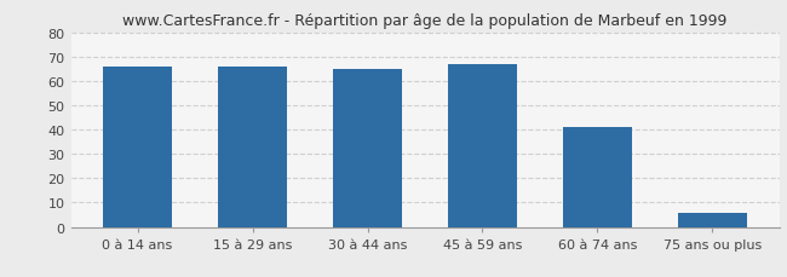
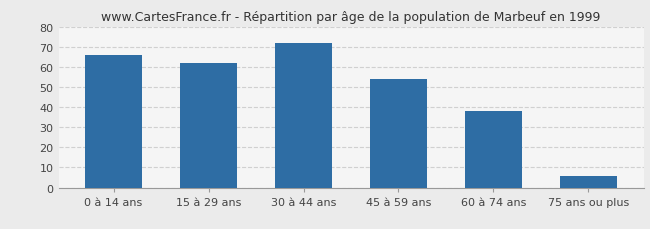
15 à 29 ans: 66 -> 62
30 à 44 ans: 65 -> 72
45 à 59 ans: 67 -> 54
60 à 74 ans: 41 -> 38
